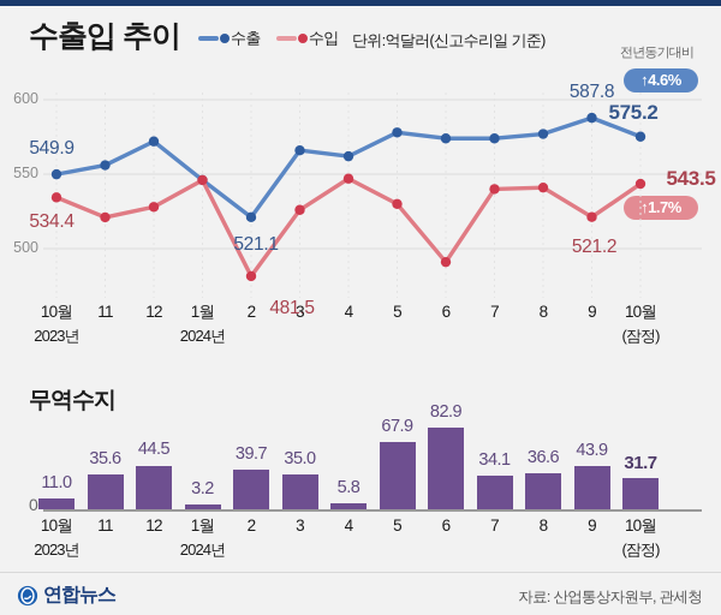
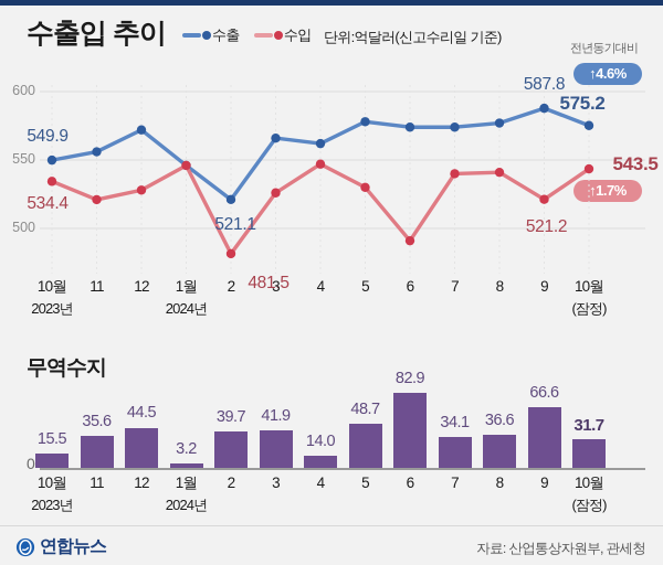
무역수지/10월 2023년: 11.0 -> 15.5
무역수지/3: 35.0 -> 41.9
무역수지/4: 5.8 -> 14.0
무역수지/5: 67.9 -> 48.7
무역수지/9: 43.9 -> 66.6
